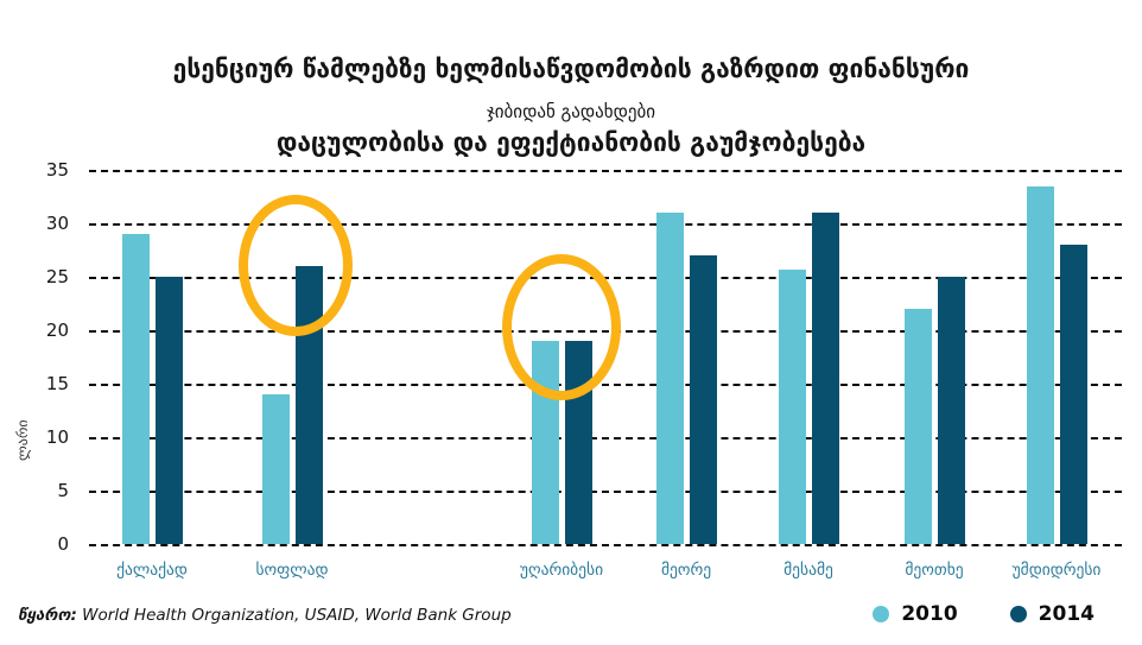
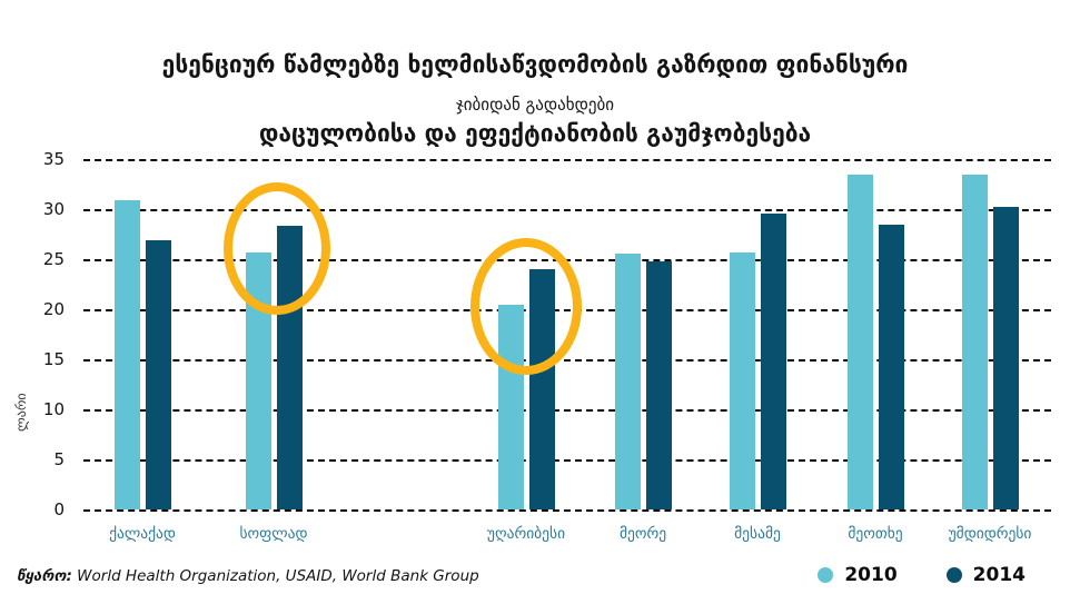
2010/ქალაქად: 29 -> 31
2014/ქალაქად: 25 -> 27
2010/სოფლად: 14 -> 26
2014/სოფლად: 26 -> 28
2010/უღარიბესი: 19 -> 20
2014/უღარიბესი: 19 -> 24
2010/მეორე: 31 -> 26
2014/მეორე: 27 -> 25
2014/მესამე: 31 -> 30
2010/მეოთხე: 22 -> 33
2014/მეოთხე: 25 -> 28
2014/უმდიდრესი: 28 -> 30
